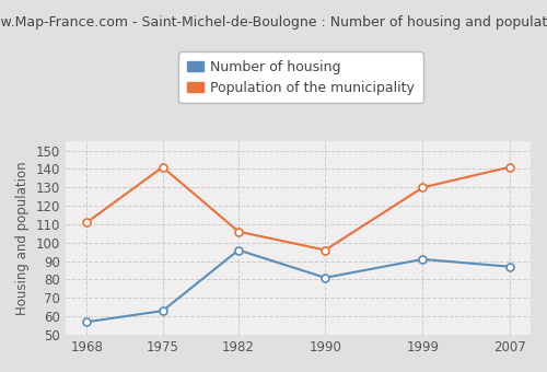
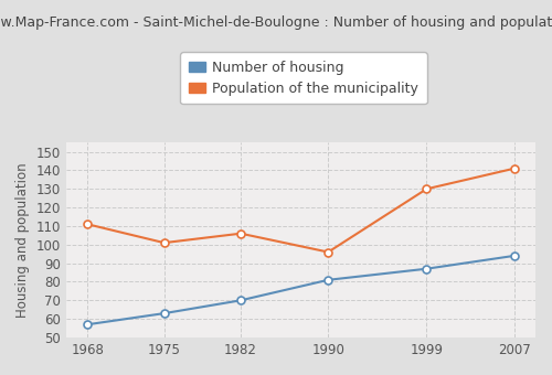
Population of the municipality/1975: 141 -> 101
Number of housing/1982: 96 -> 70
Number of housing/1999: 91 -> 87
Number of housing/2007: 87 -> 94
